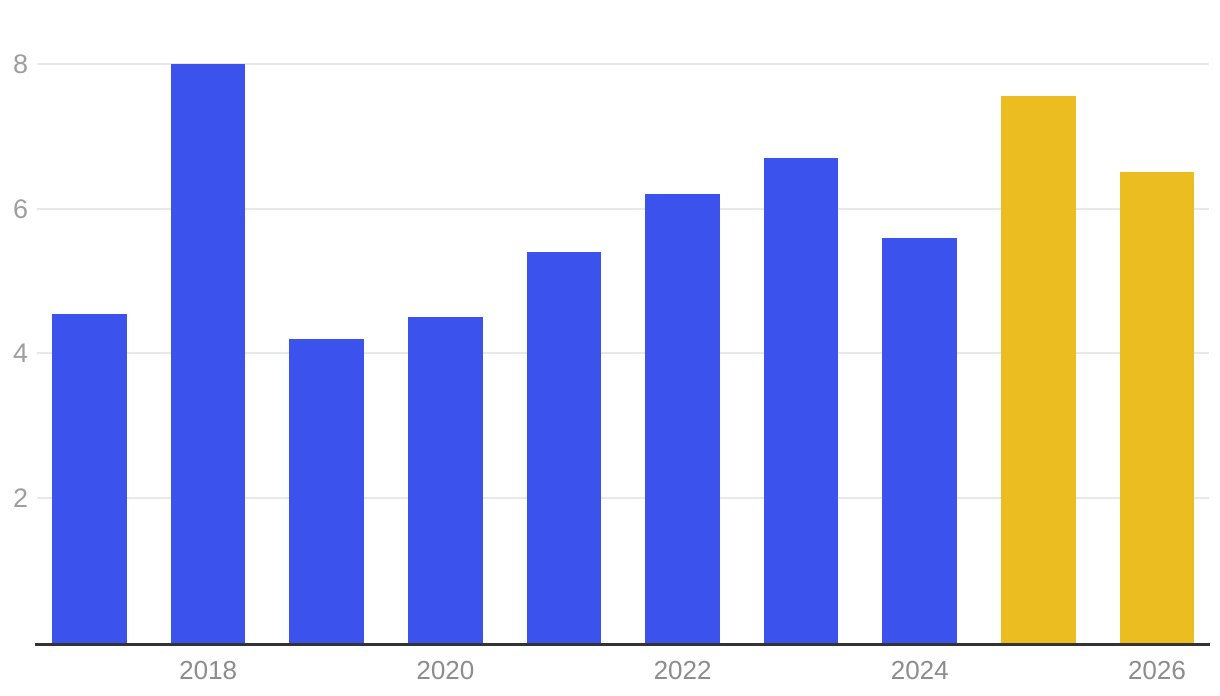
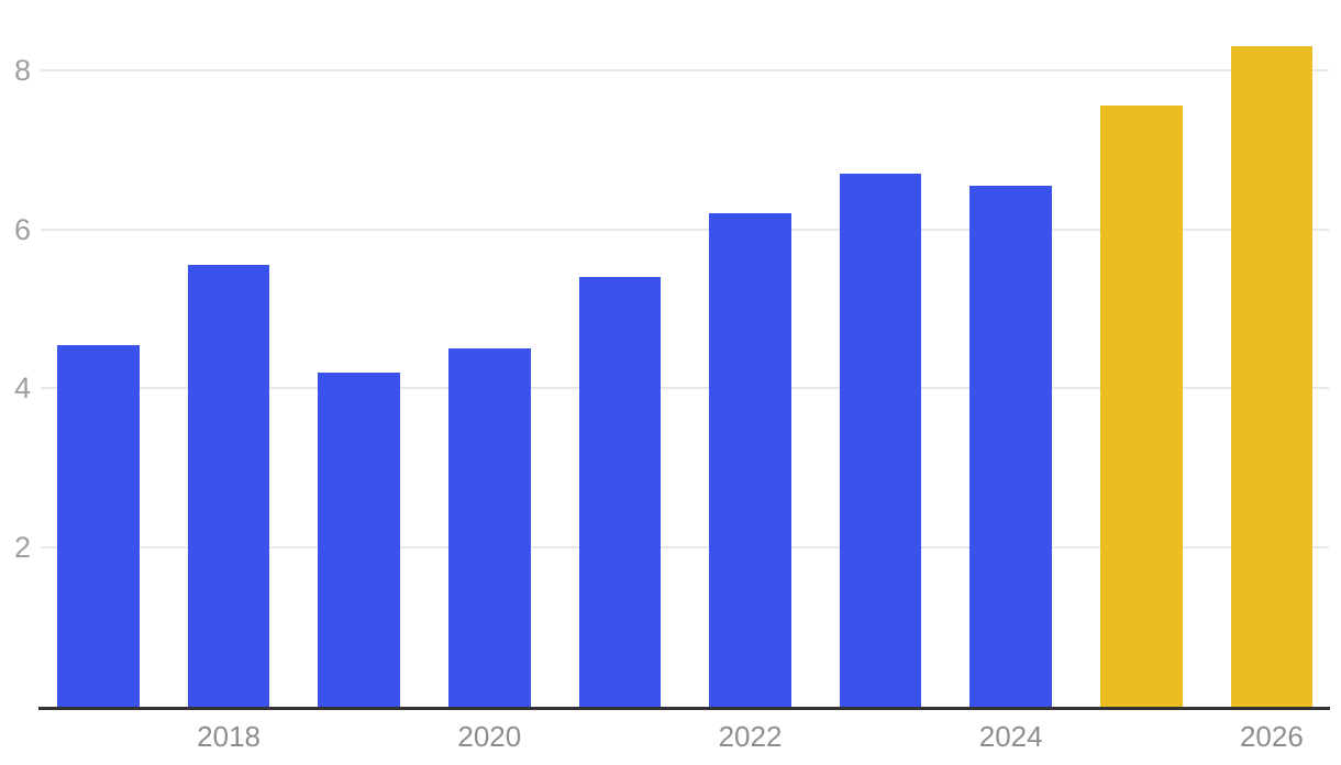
2018: 8.0 -> 5.5
2024: 5.6 -> 6.5
2026: 6.5 -> 8.3
